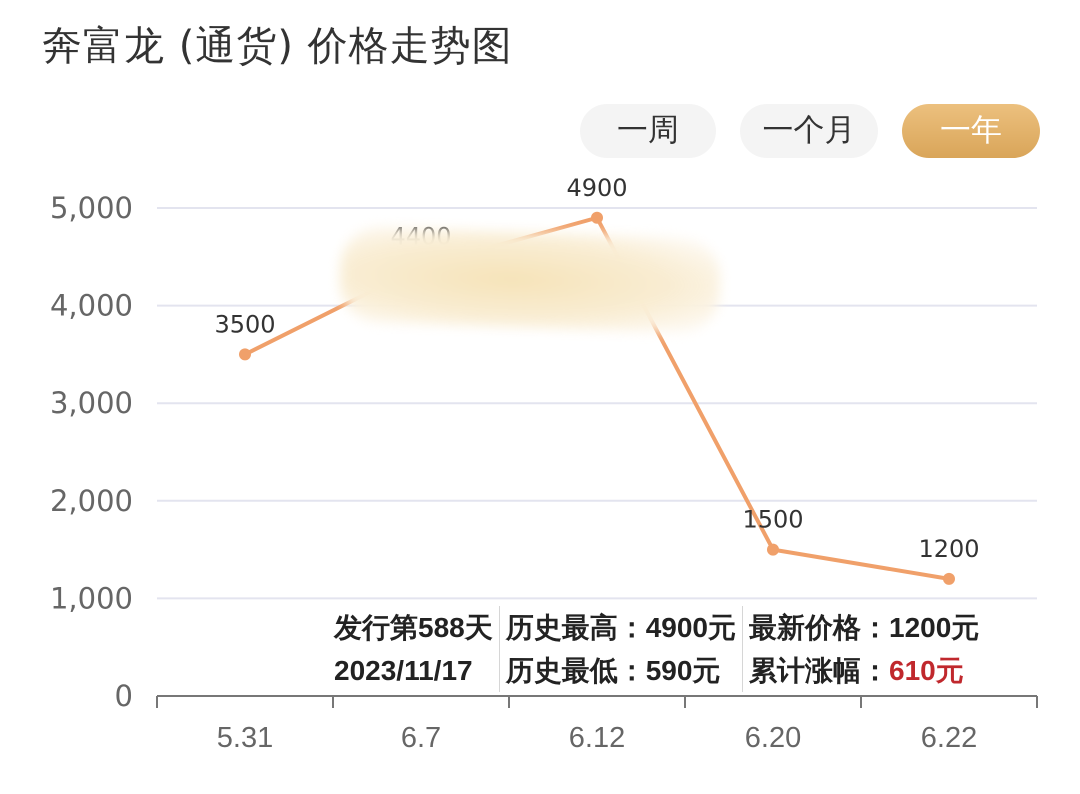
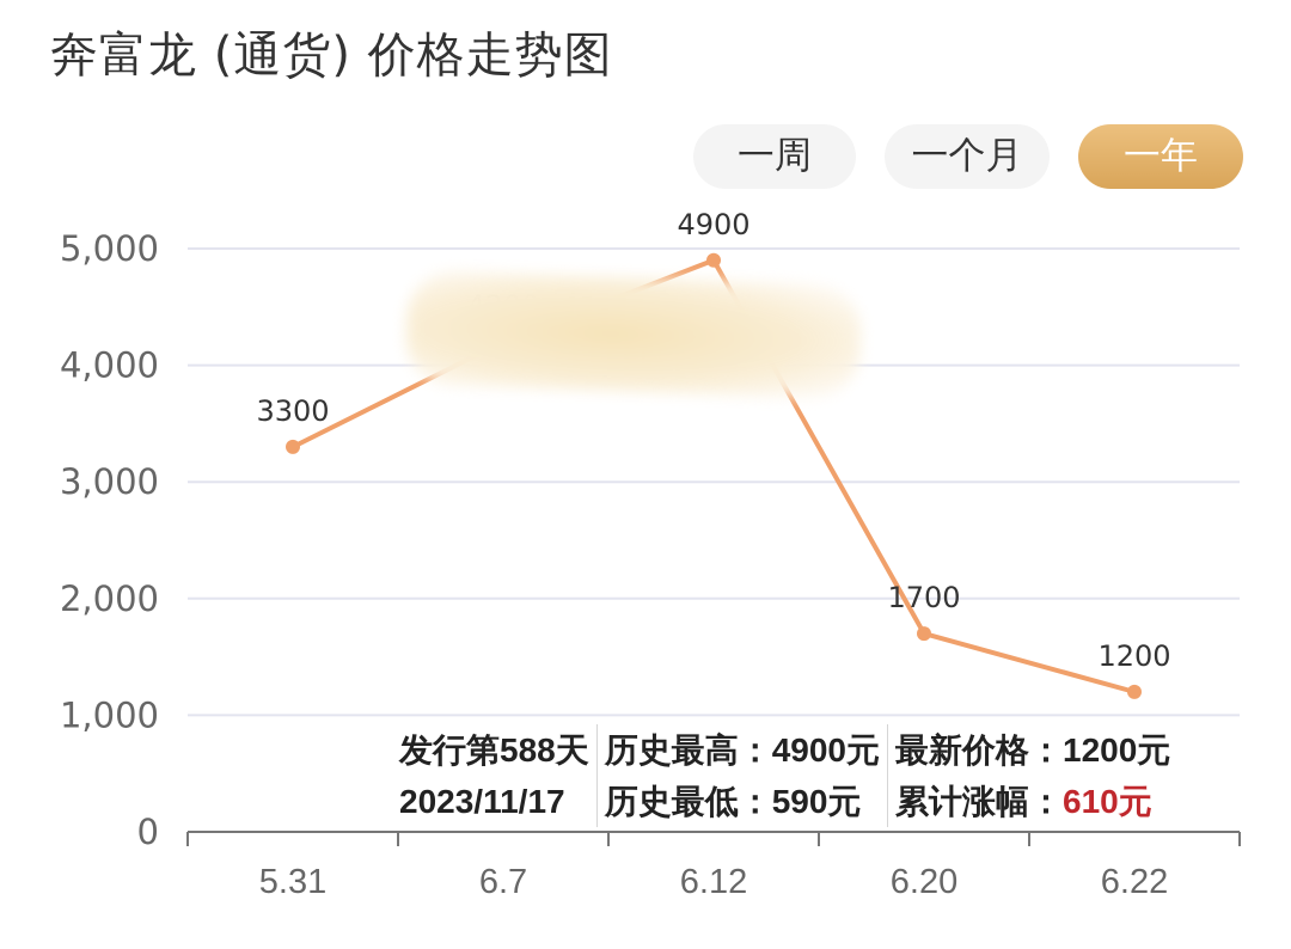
5.31: 3500 -> 3300
6.7: 4400 -> 4200
6.20: 1500 -> 1700
